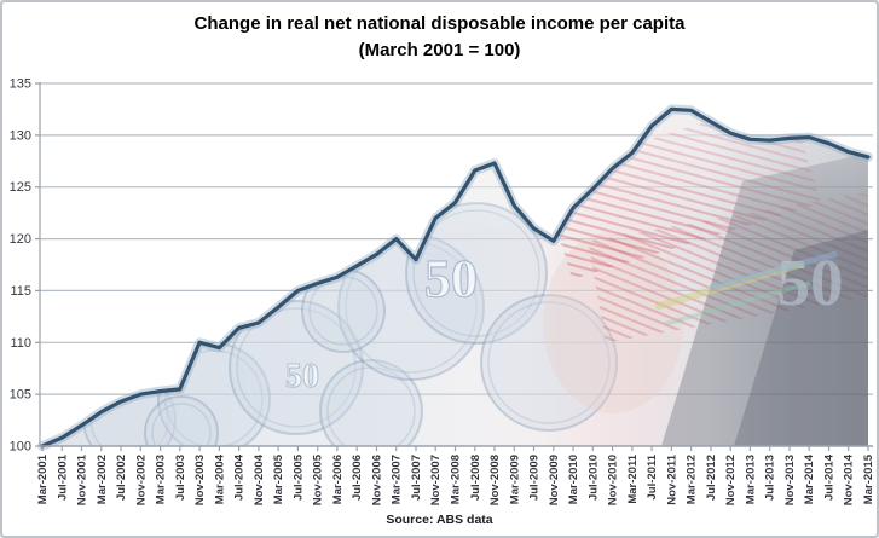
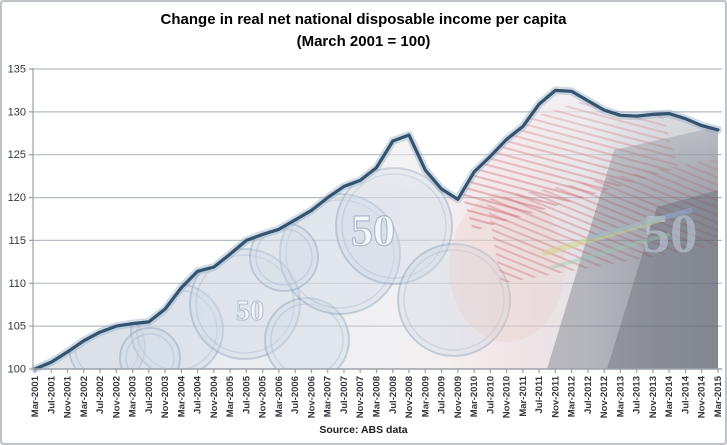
Nov-2003: 110 -> 107
Jul-2007: 118 -> 121
